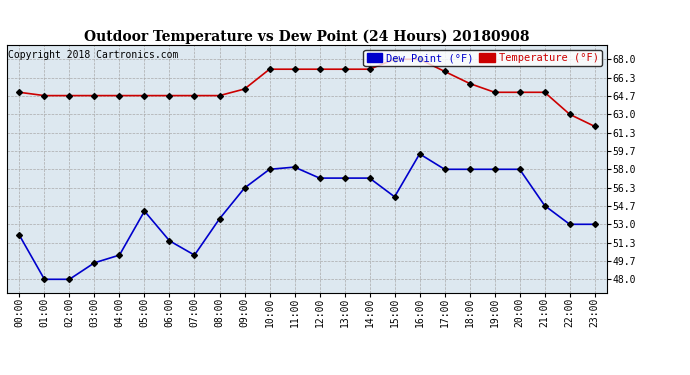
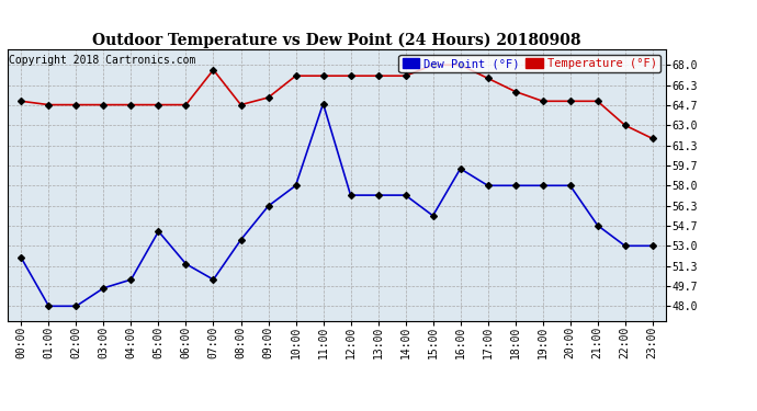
Temperature (°F)/07:00: 64.7 -> 67.6
Dew Point (°F)/11:00: 58.2 -> 64.8
